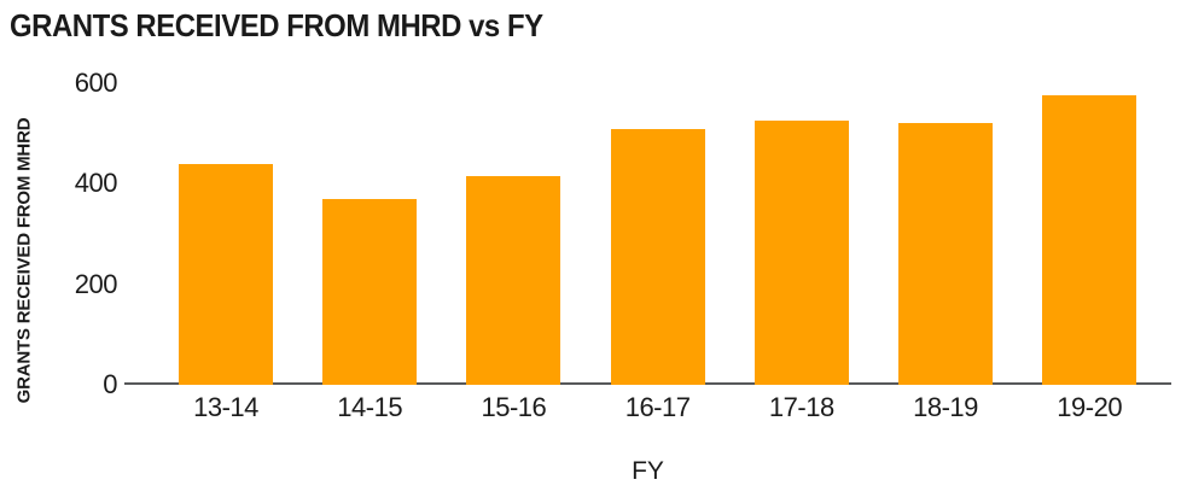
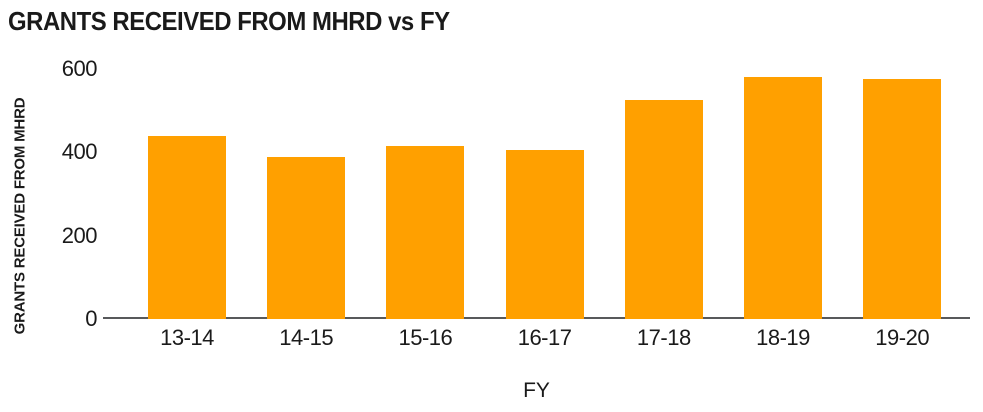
14-15: 370 -> 390
16-17: 510 -> 400
18-19: 520 -> 580
